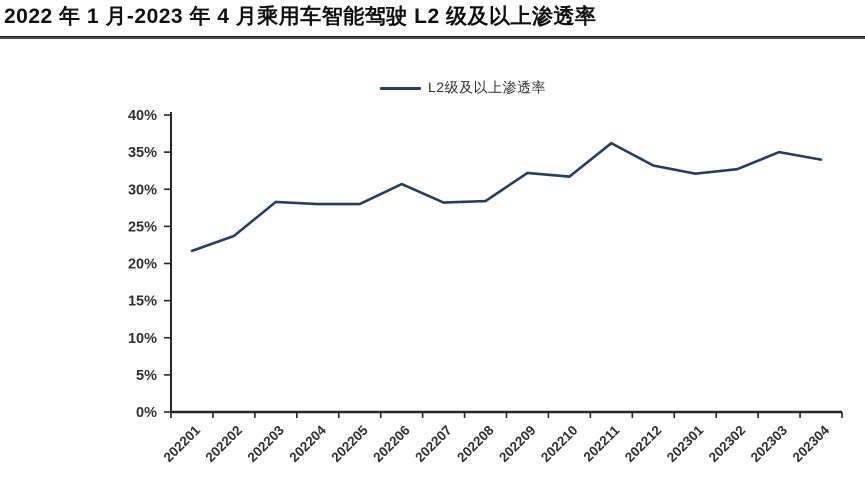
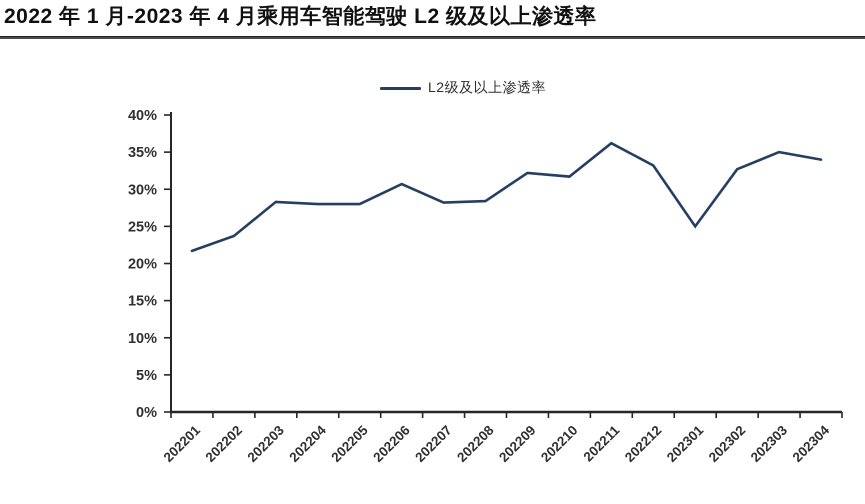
202301: 32% -> 25%
